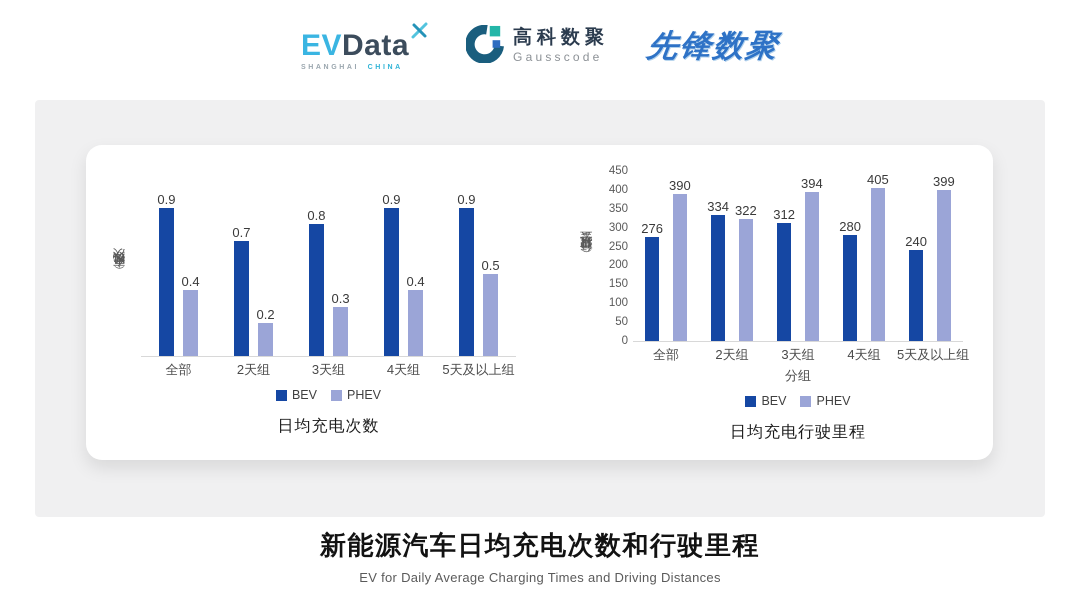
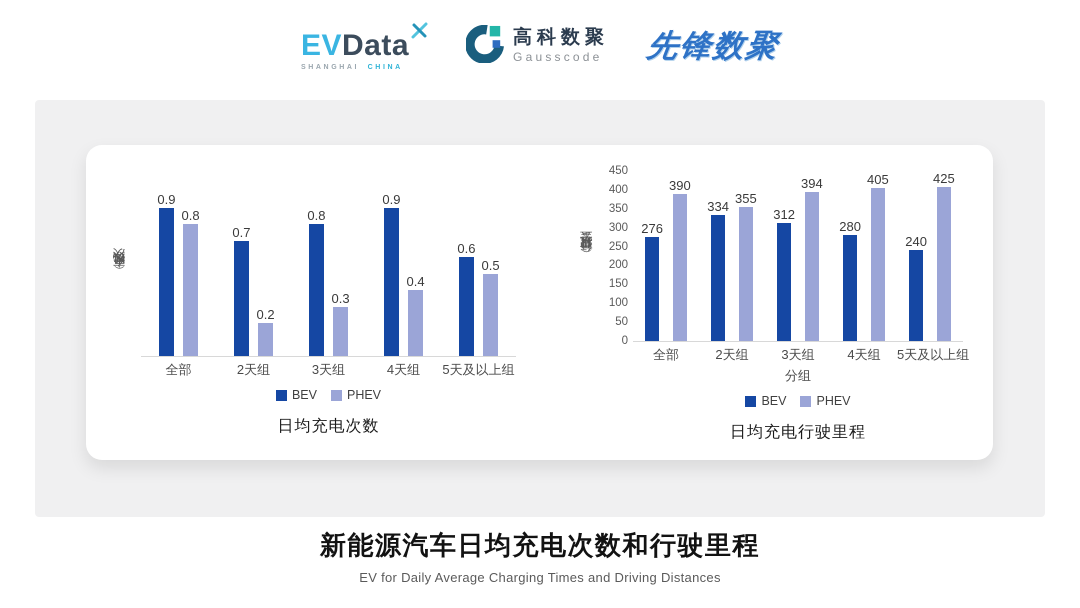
日均充电次数/PHEV/全部: 0.4 -> 0.8
日均充电次数/BEV/5天及以上组: 0.9 -> 0.6
日均充电行驶里程/PHEV/2天组: 322 -> 355
日均充电行驶里程/PHEV/5天及以上组: 399 -> 425
